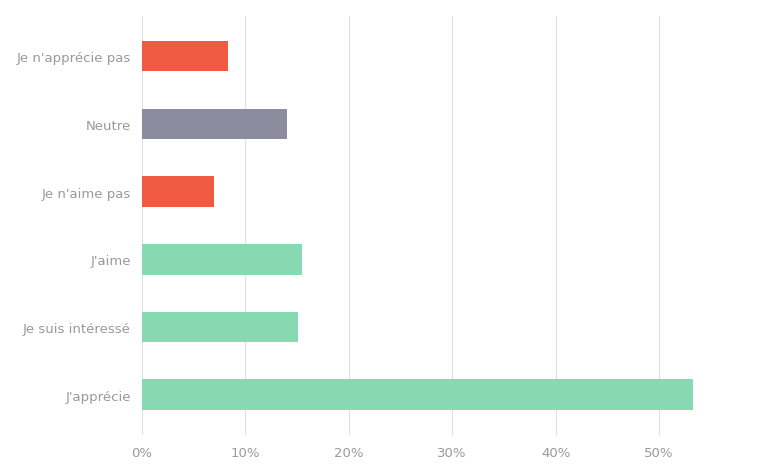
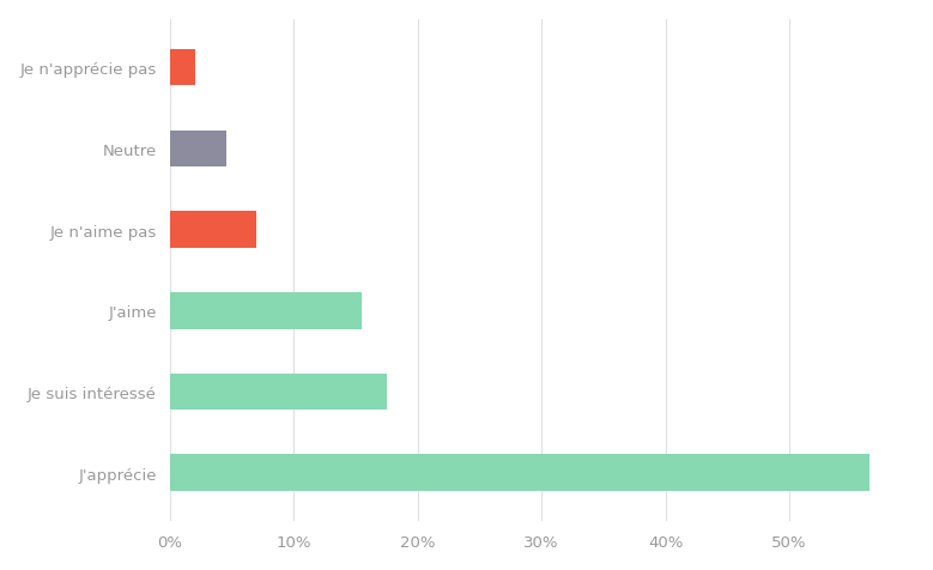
Je n'apprécie pas: 8.3% -> 2.0%
Neutre: 14.0% -> 4.5%
Je suis intéressé: 15.1% -> 17.5%
J'apprécie: 53.3% -> 56.5%
